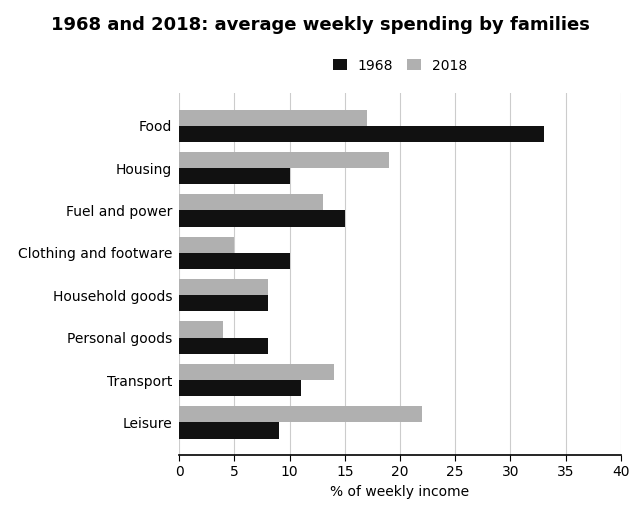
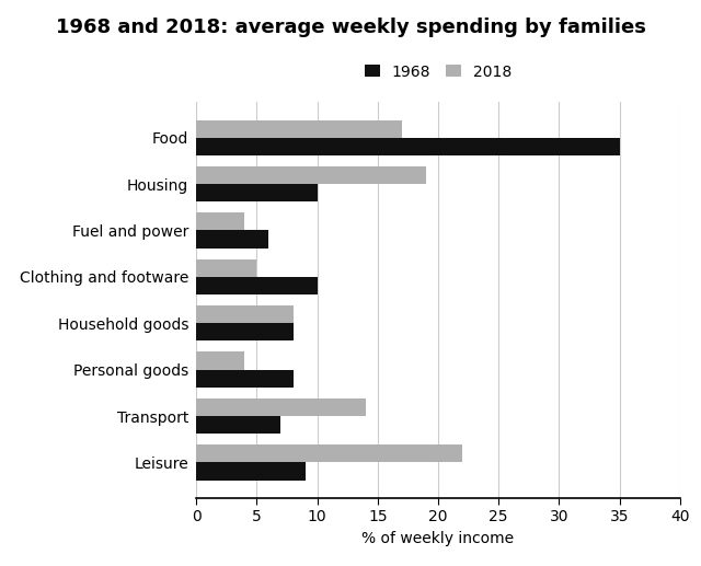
1968/Food: 33 -> 35
2018/Fuel and power: 13 -> 4
1968/Fuel and power: 15 -> 6
1968/Transport: 11 -> 7
